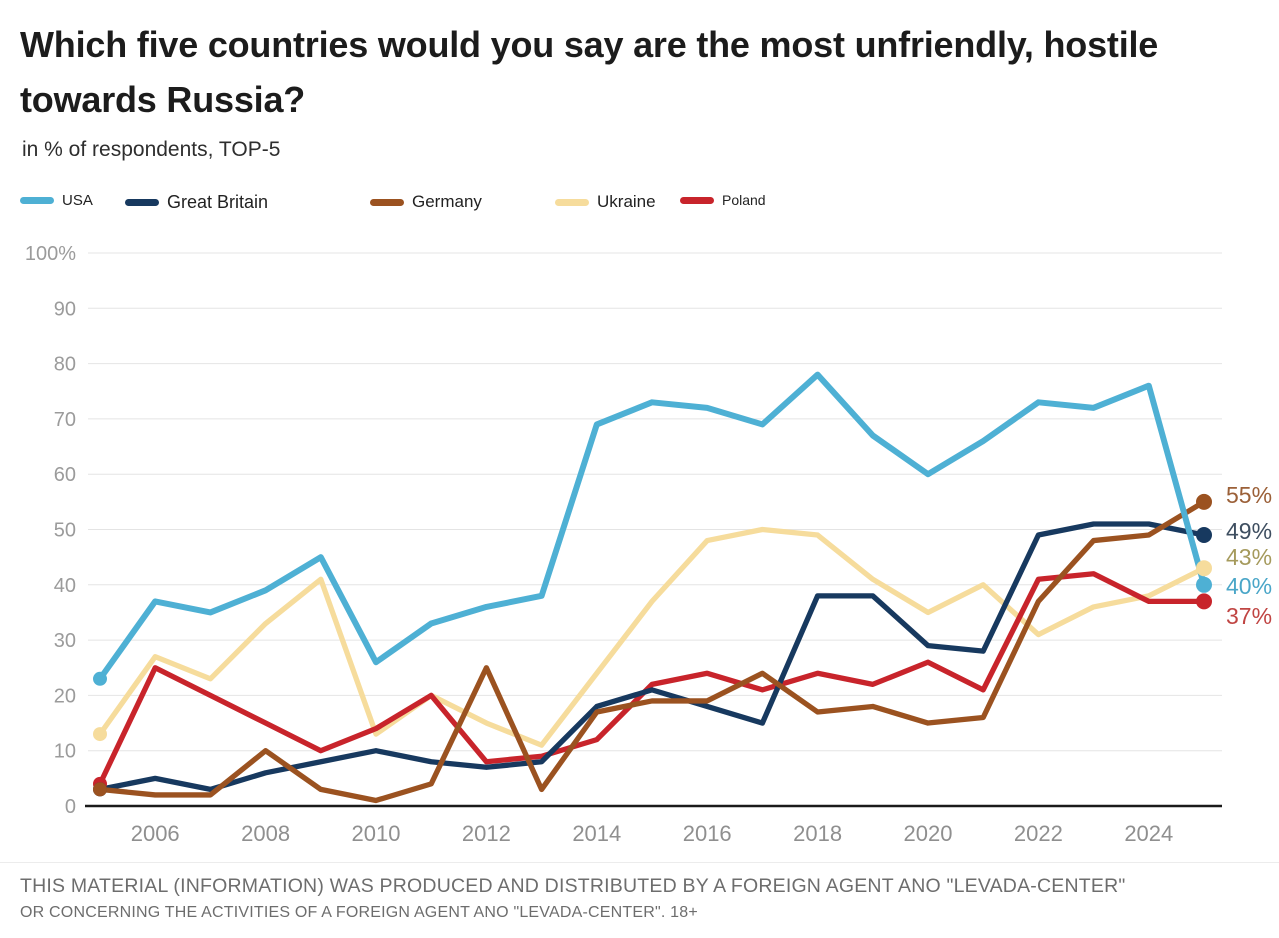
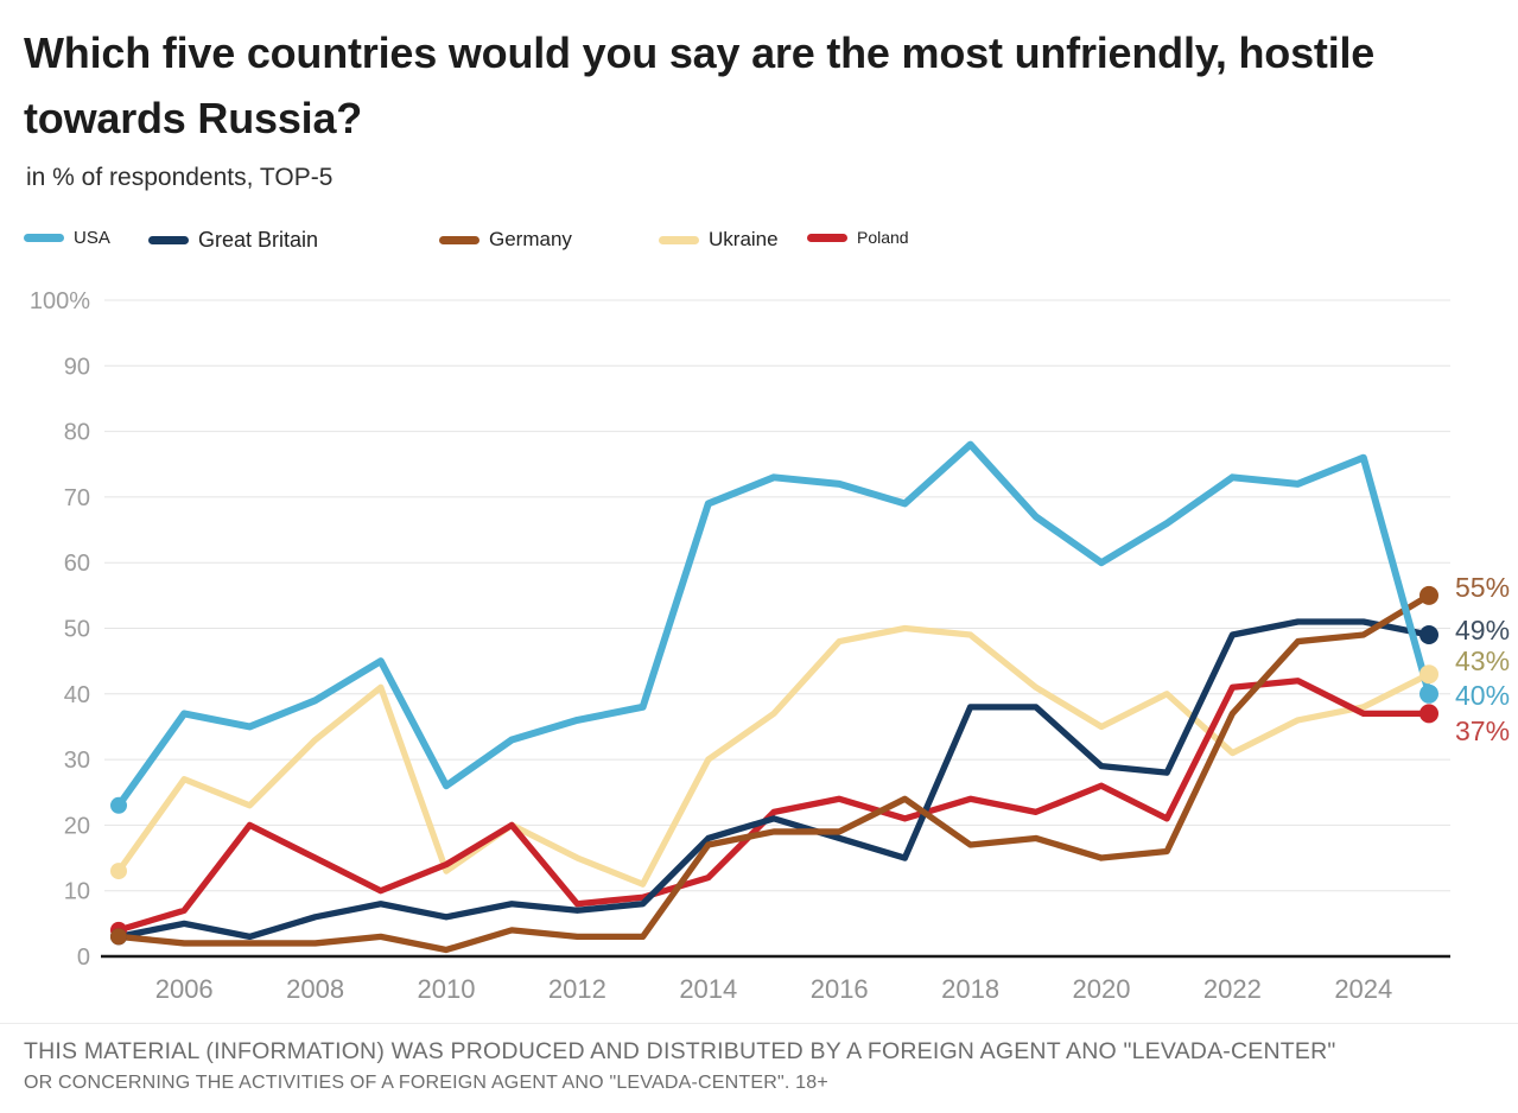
Poland/2006: 25% -> 7%
Germany/2008: 10% -> 2%
Great Britain/2010: 10% -> 6%
Germany/2012: 25% -> 3%
Ukraine/2014: 24% -> 30%
